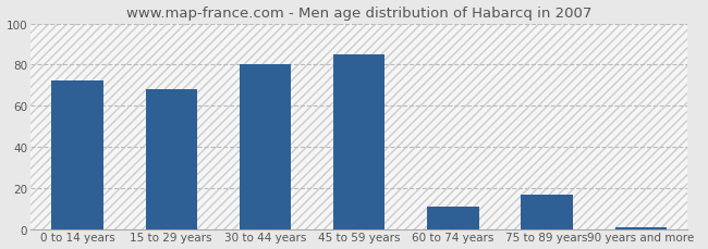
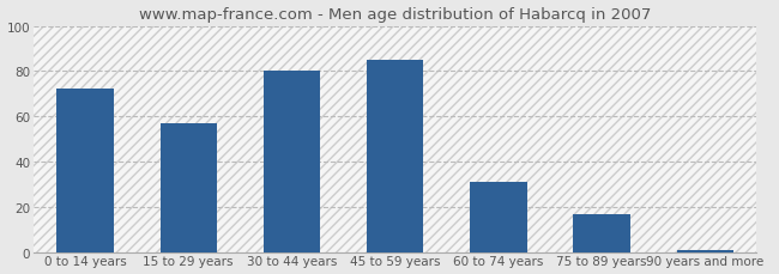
15 to 29 years: 68 -> 57
60 to 74 years: 11 -> 31
